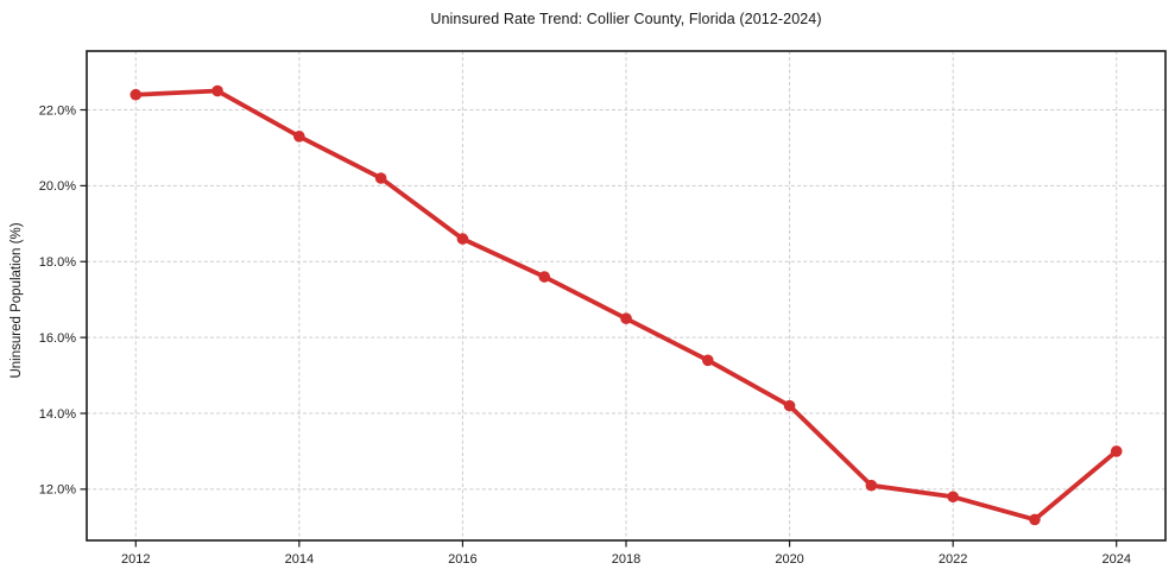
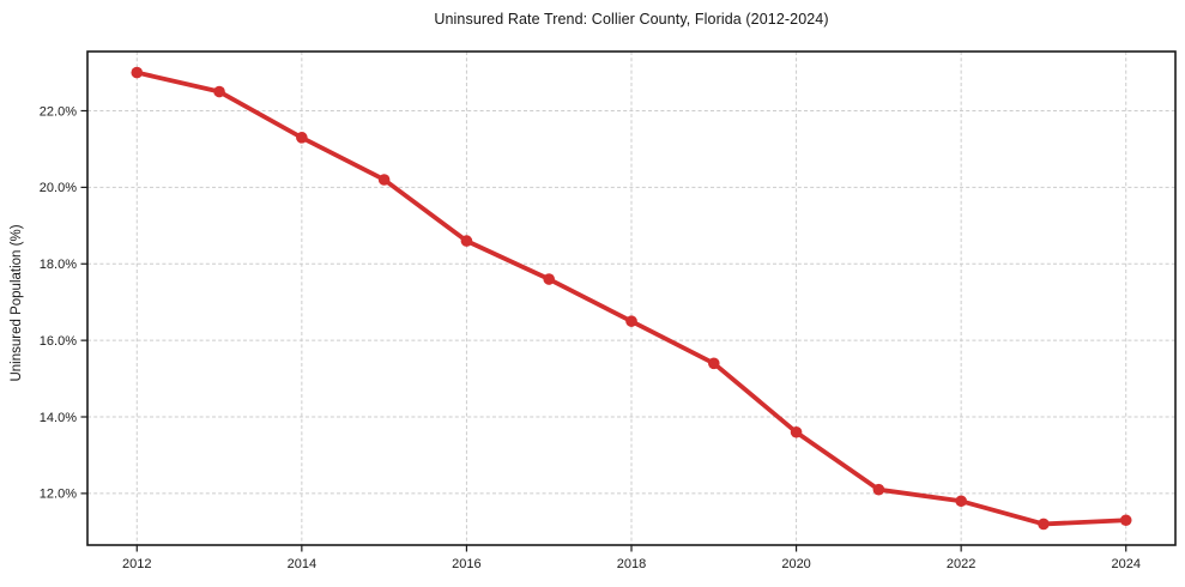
2012: 22.4% -> 23.0%
2020: 14.2% -> 13.6%
2024: 13.0% -> 11.3%
